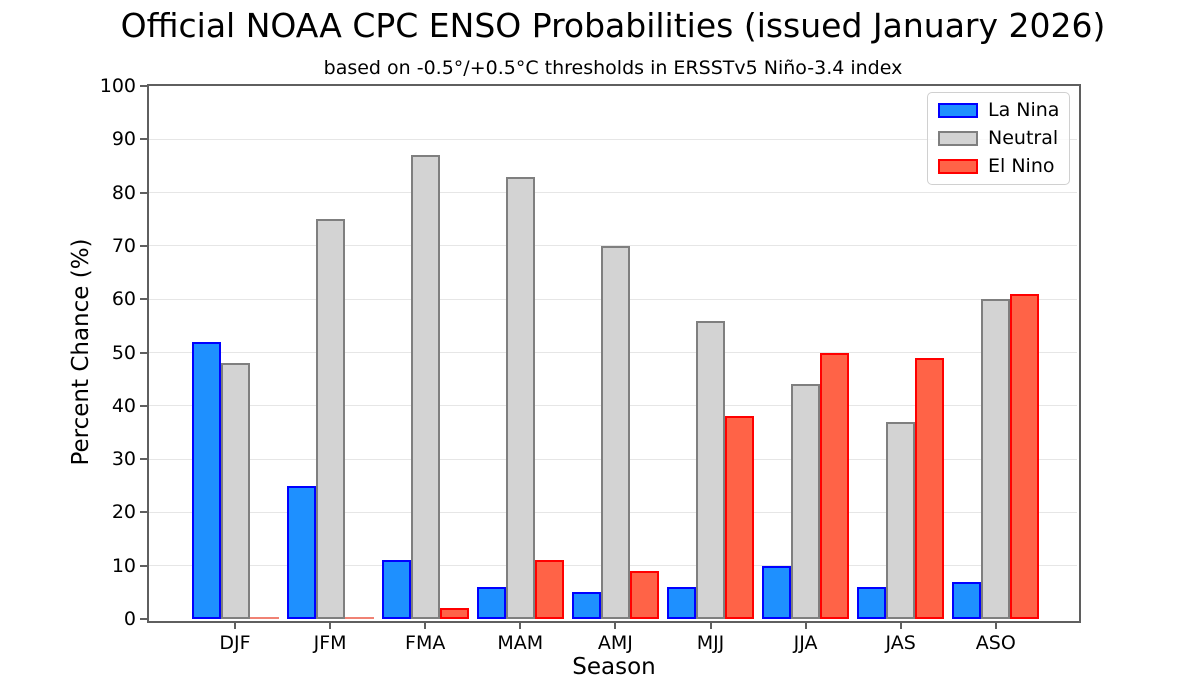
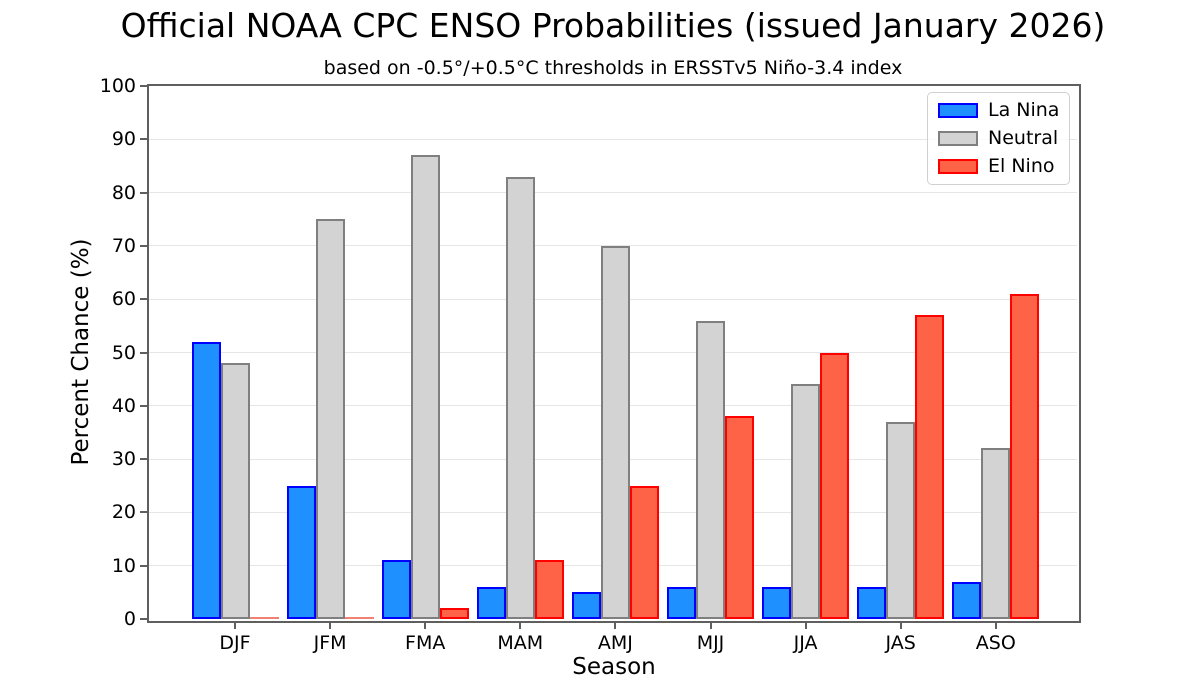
El Nino/AMJ: 9 -> 25
La Nina/JJA: 10 -> 6
El Nino/JAS: 49 -> 57
Neutral/ASO: 60 -> 32
